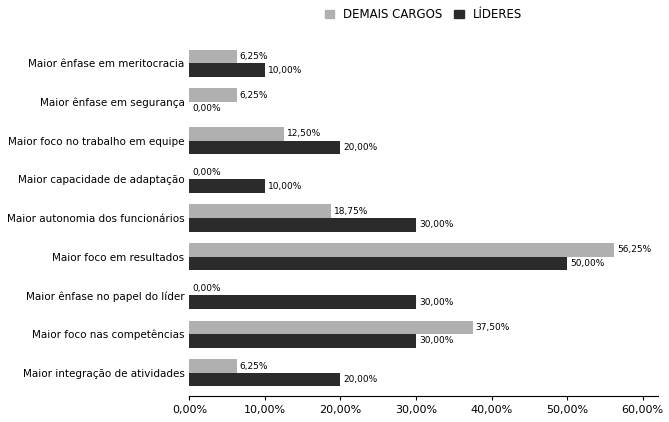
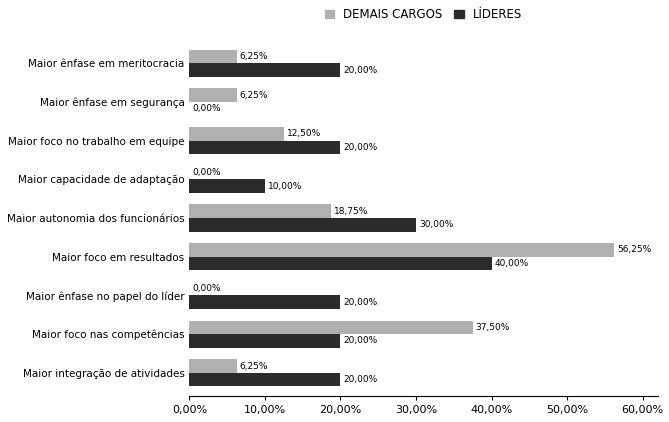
LÍDERES/Maior ênfase em meritocracia: 10,00% -> 20,00%
LÍDERES/Maior foco em resultados: 50,00% -> 40,00%
LÍDERES/Maior ênfase no papel do líder: 30,00% -> 20,00%
LÍDERES/Maior foco nas competências: 30,00% -> 20,00%
